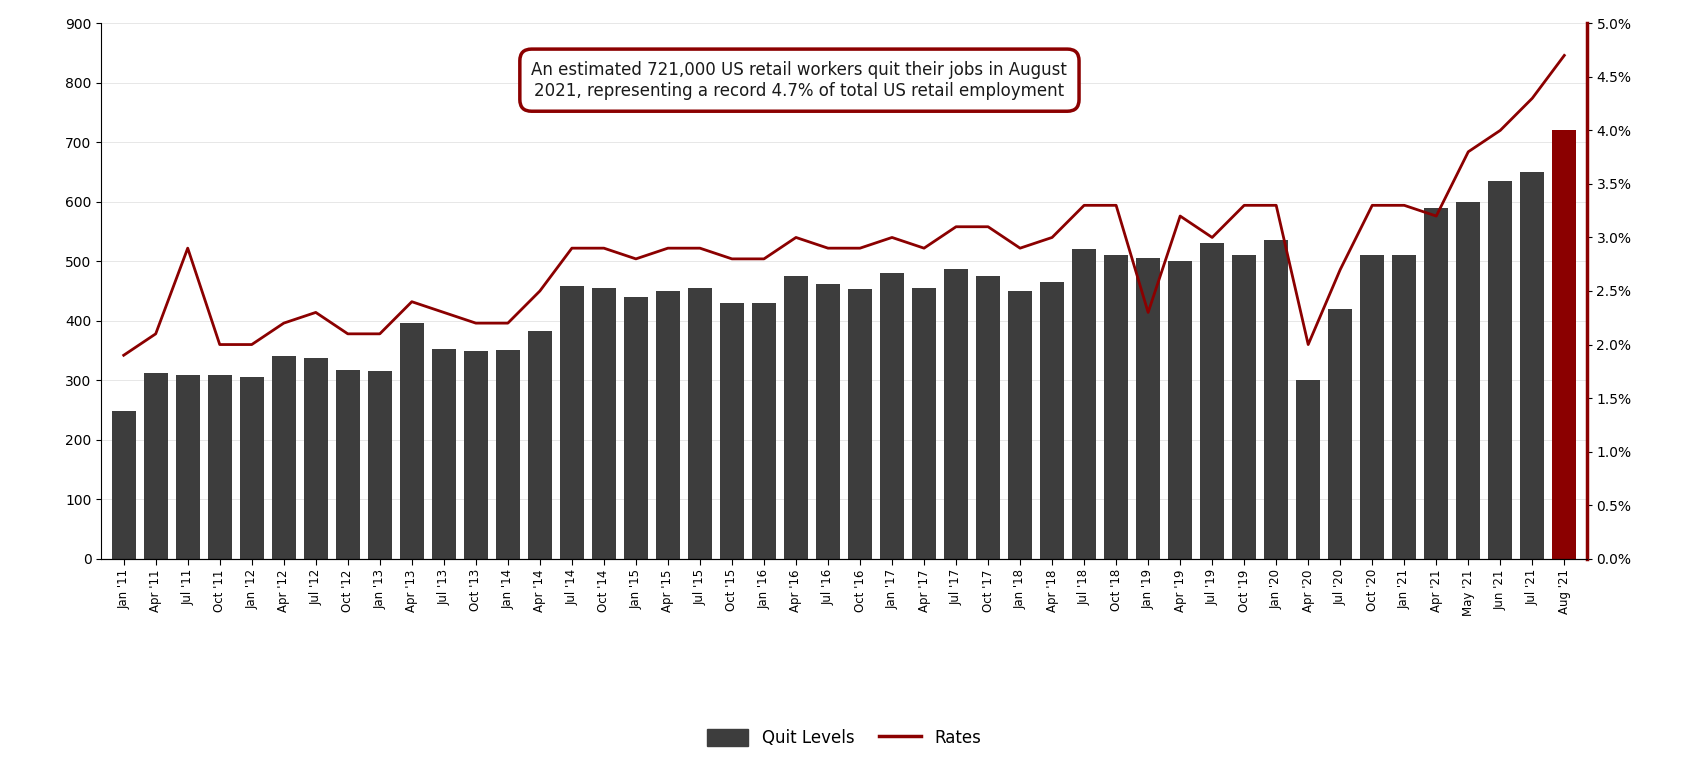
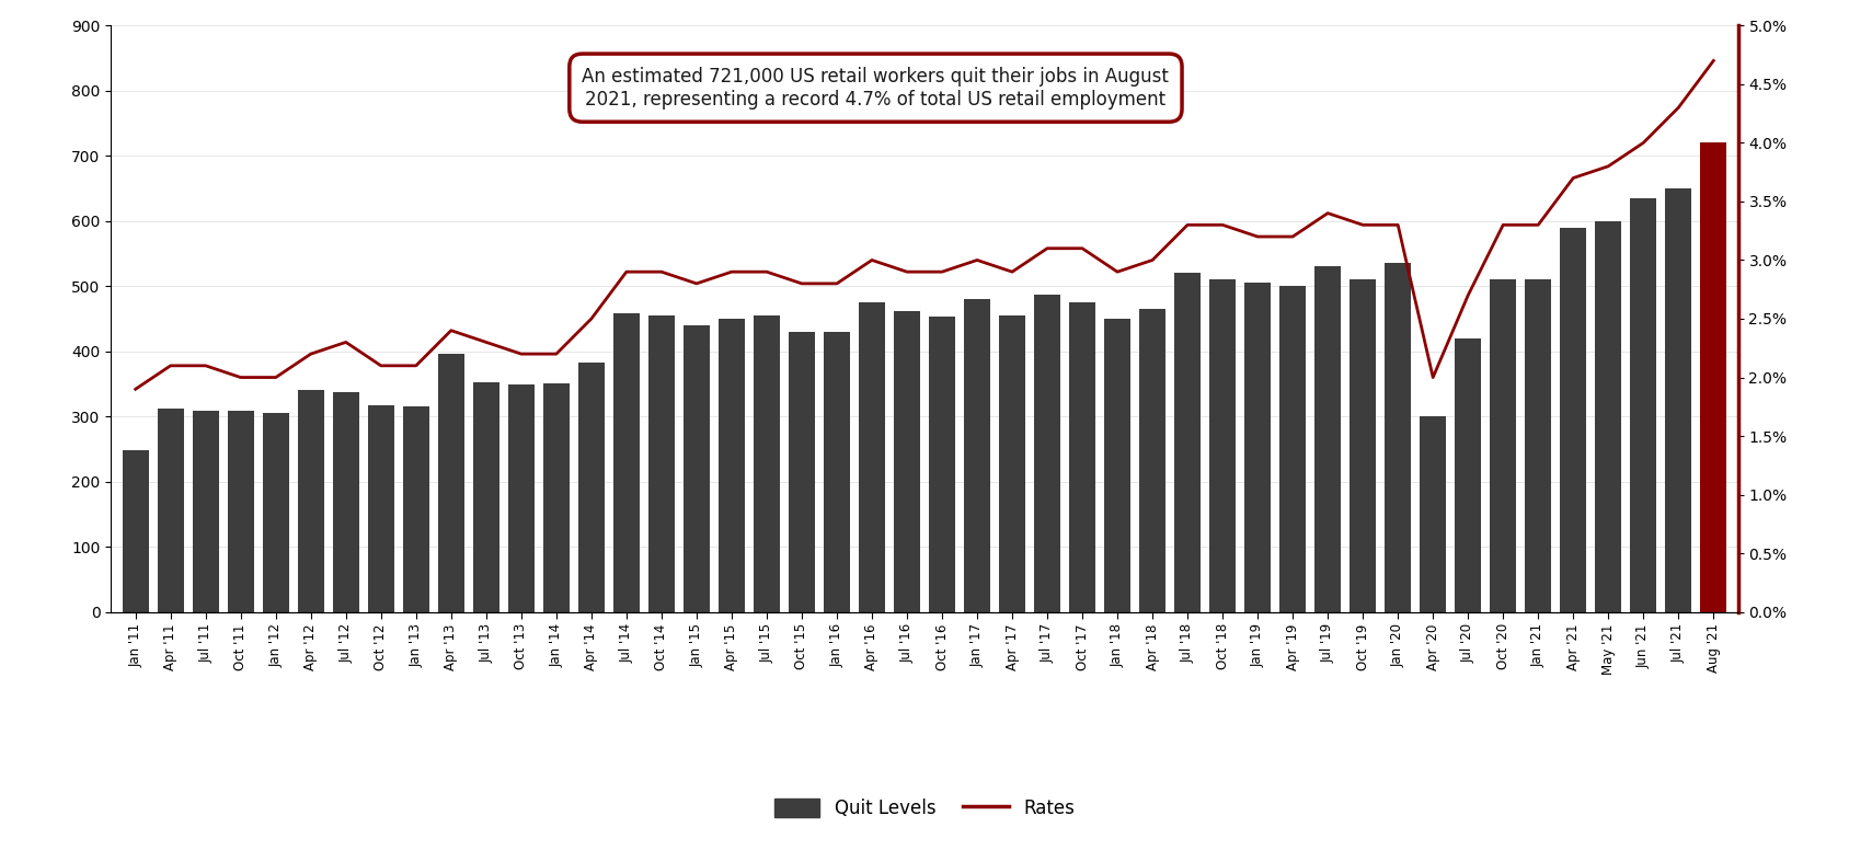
Rates/Jul '11: 2.9% -> 2.1%
Rates/Jan '19: 2.3% -> 3.2%
Rates/Jul '19: 3.0% -> 3.4%
Rates/Apr '21: 3.2% -> 3.7%
